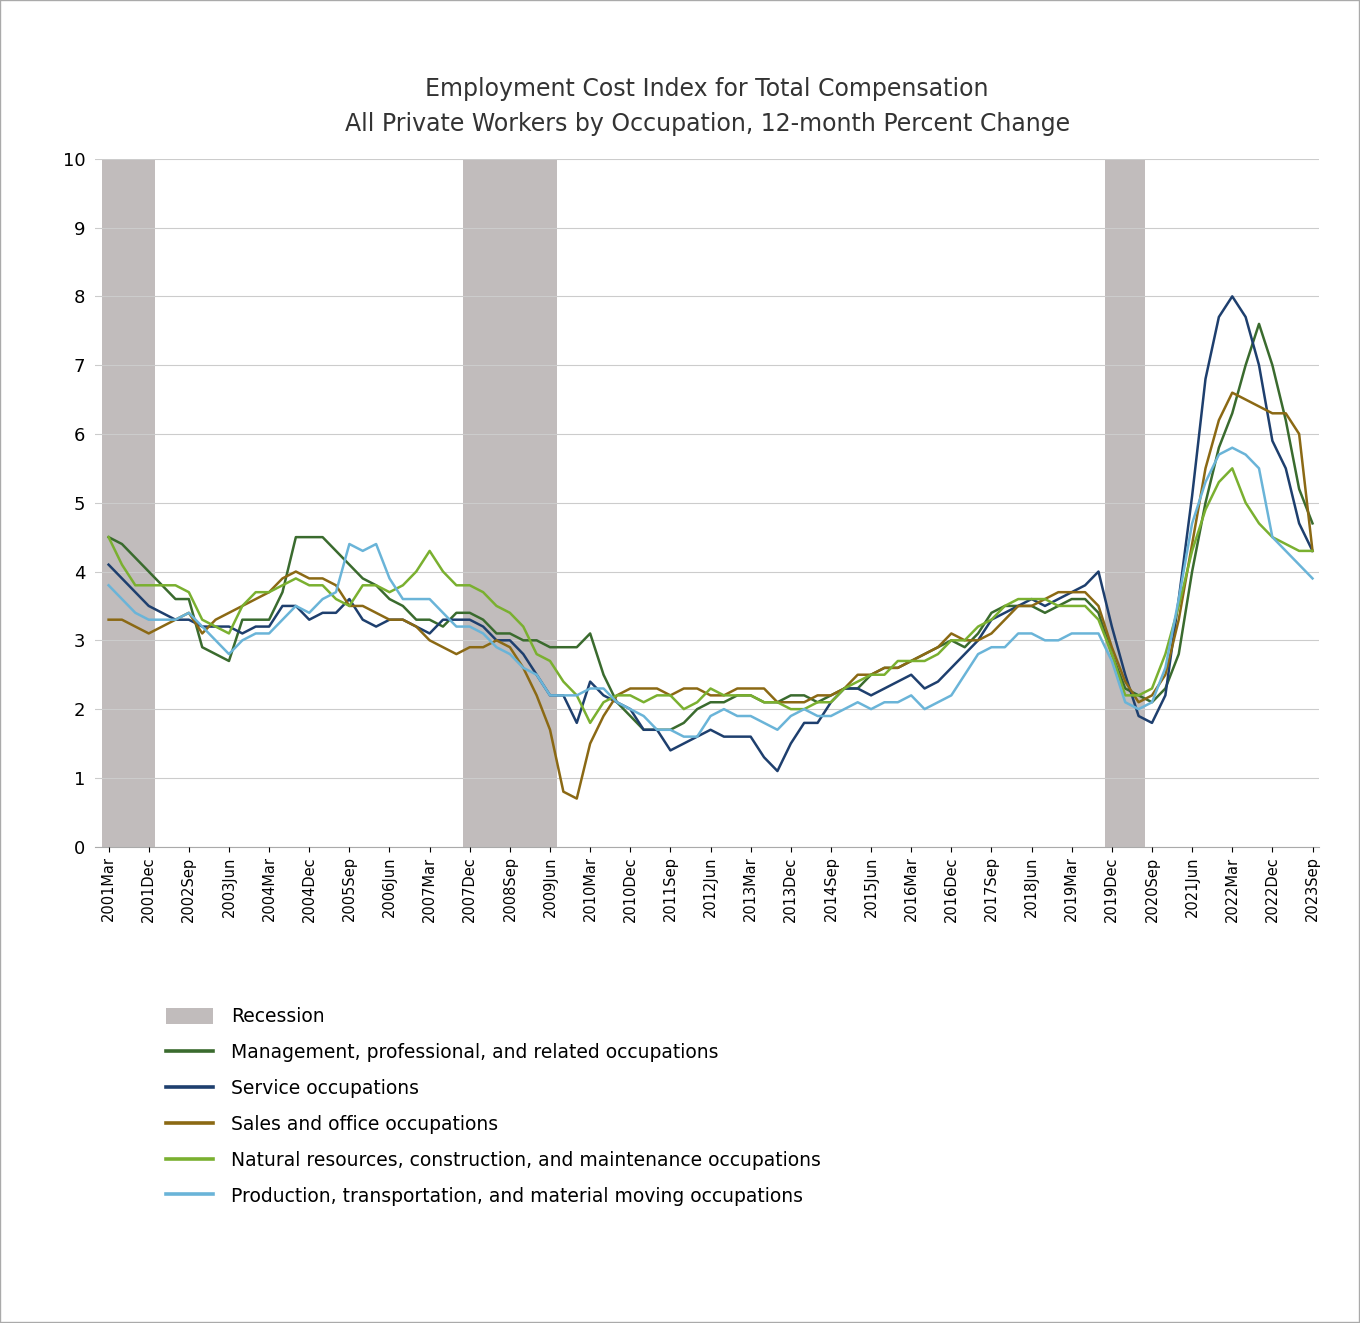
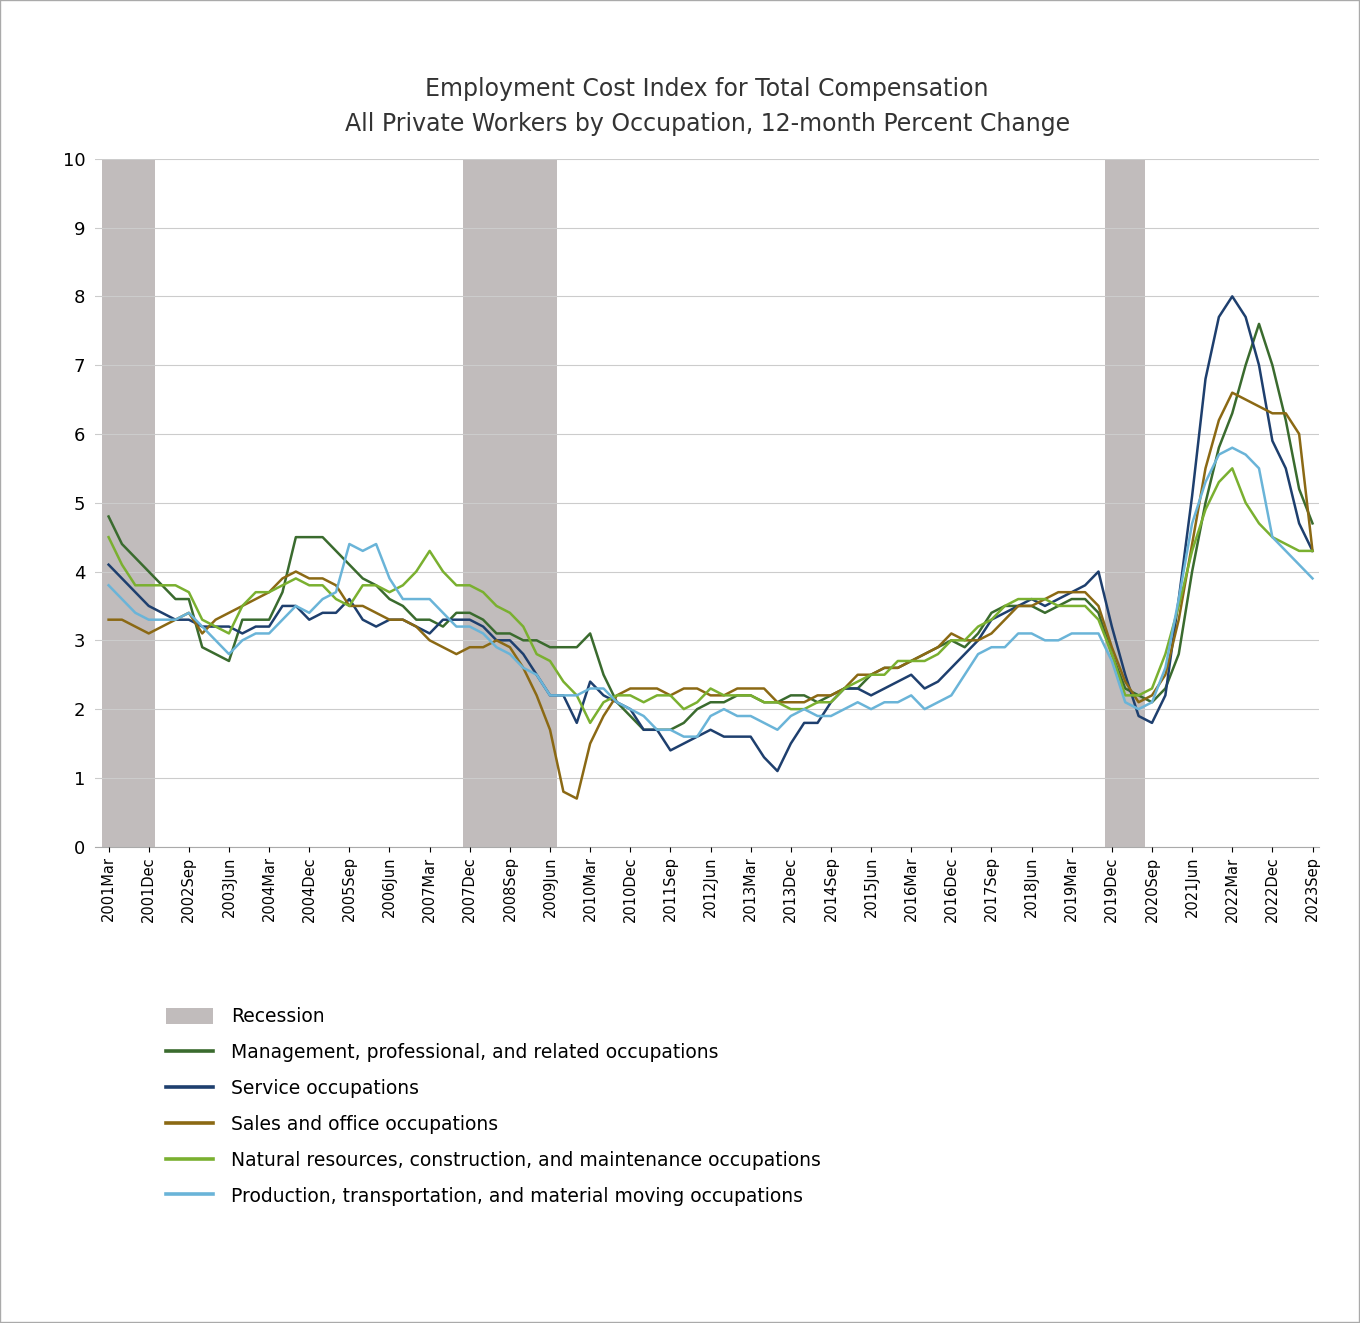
Management, professional, and related occupations/2001Mar: 4.5 -> 4.8
